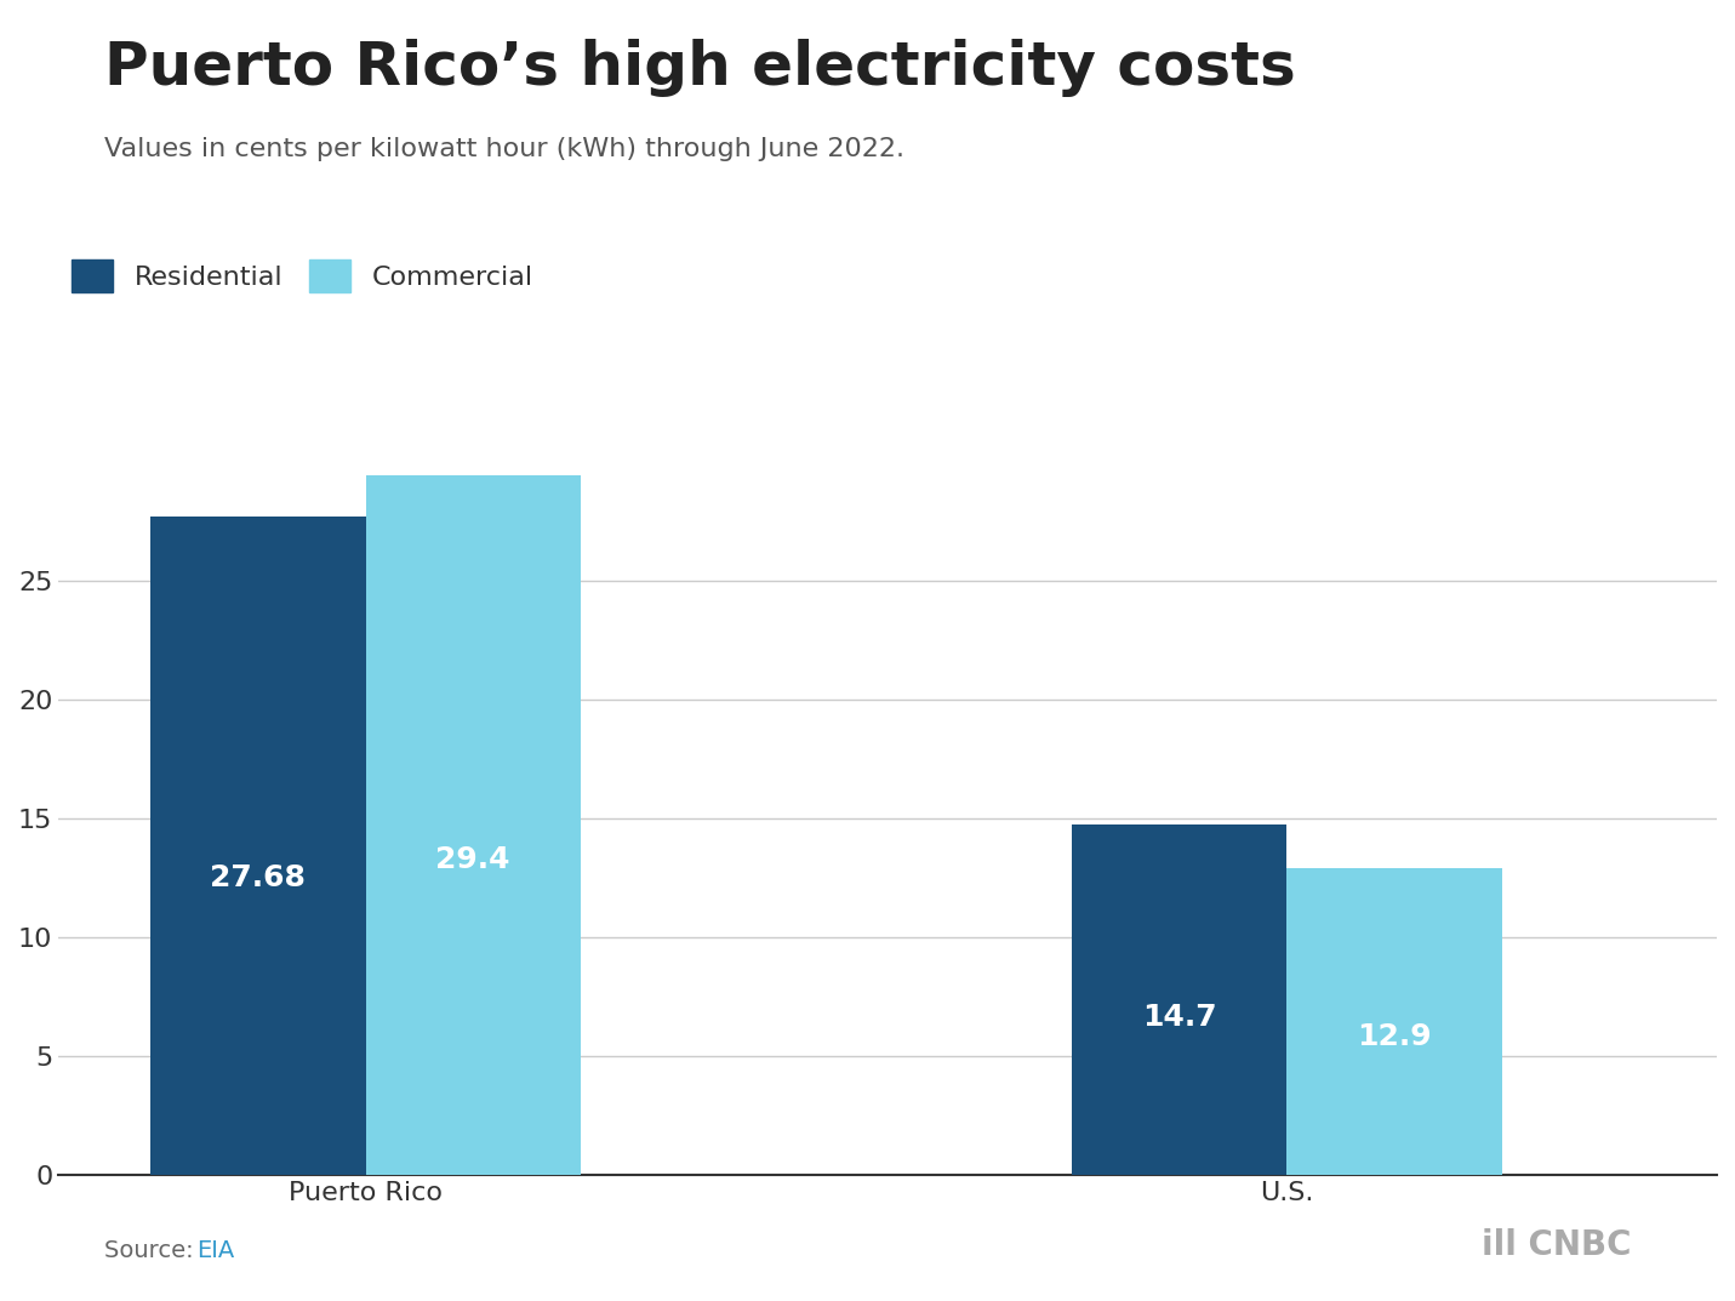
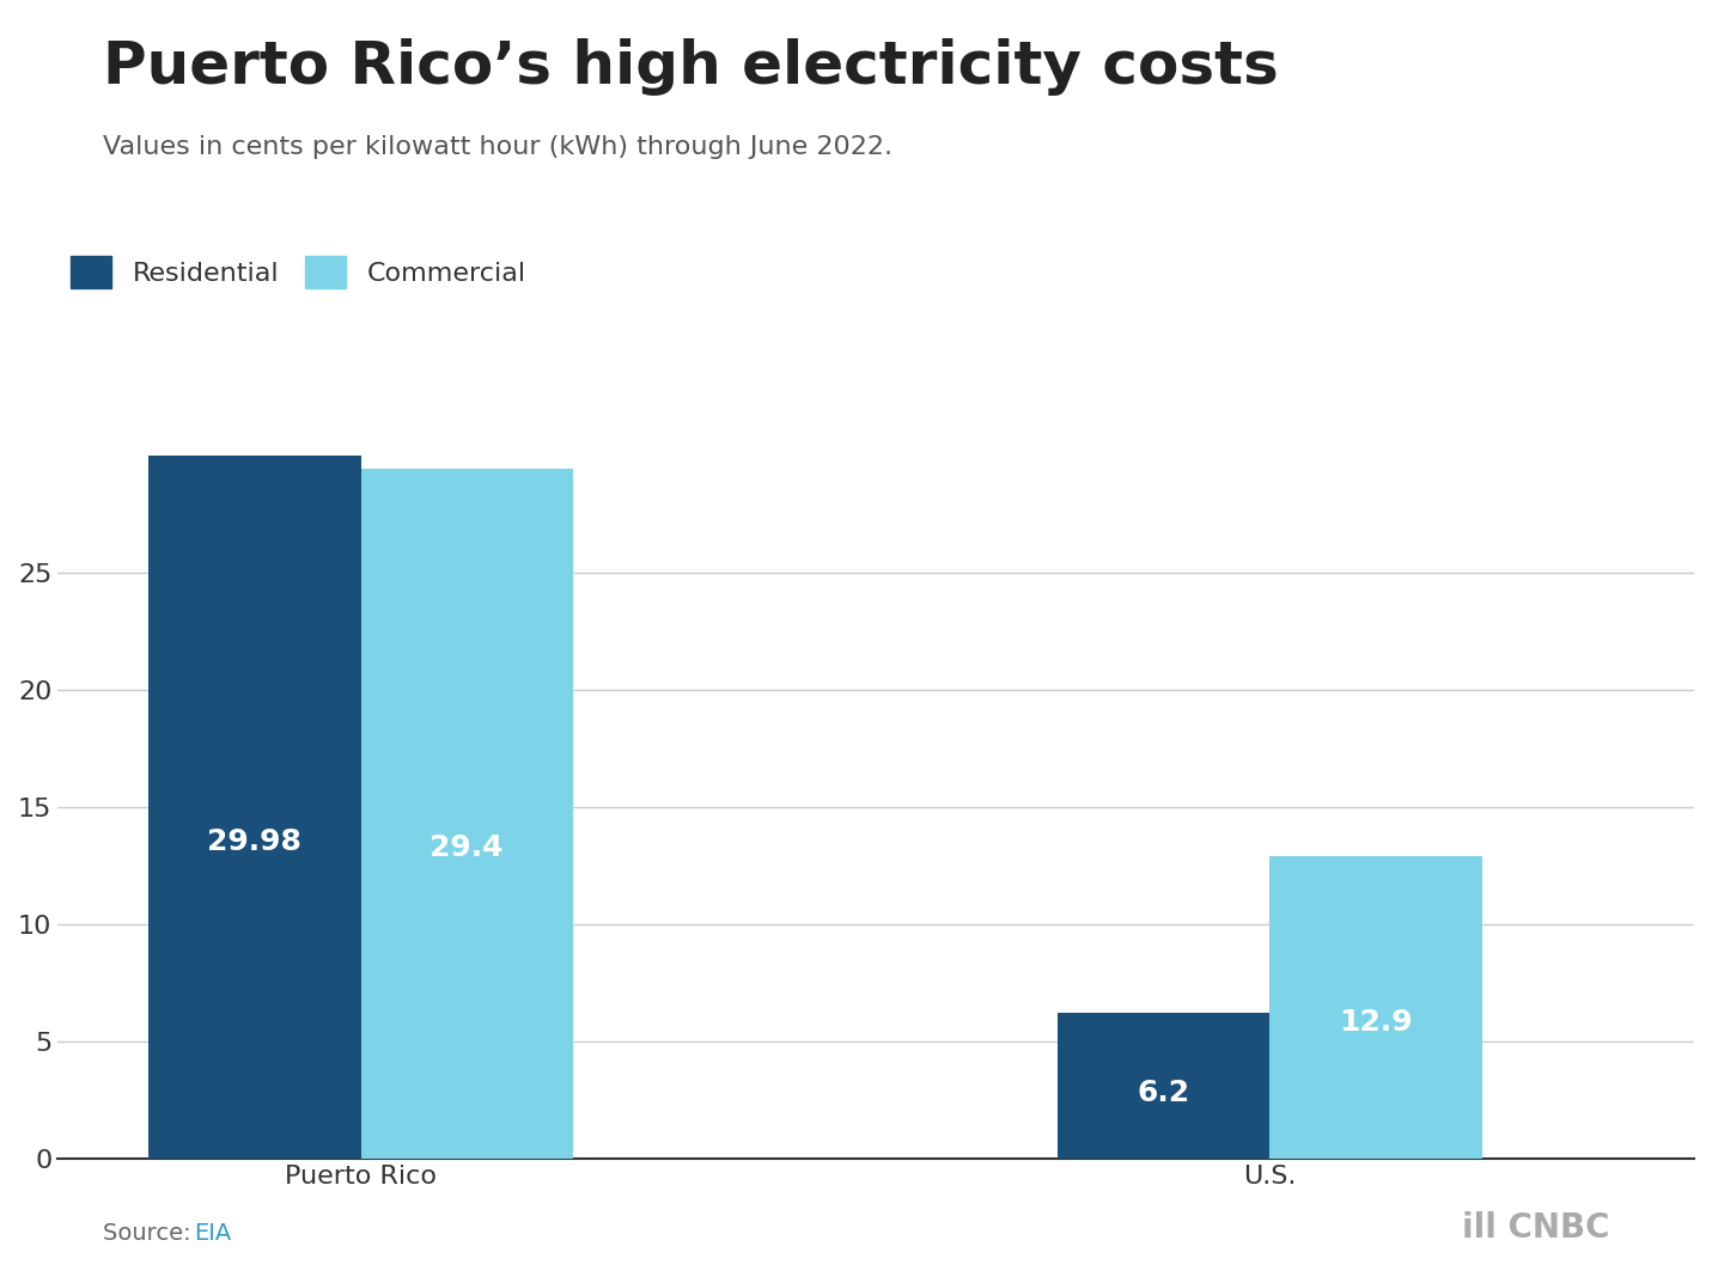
Residential/Puerto Rico: 27.68 -> 29.98
Residential/U.S.: 14.7 -> 6.2
